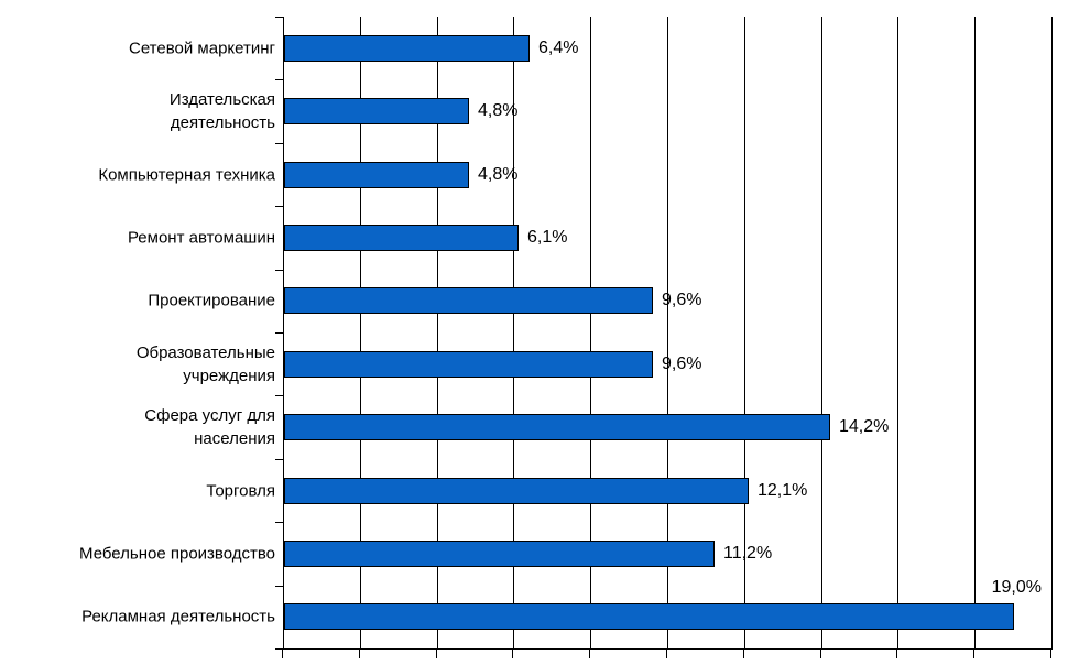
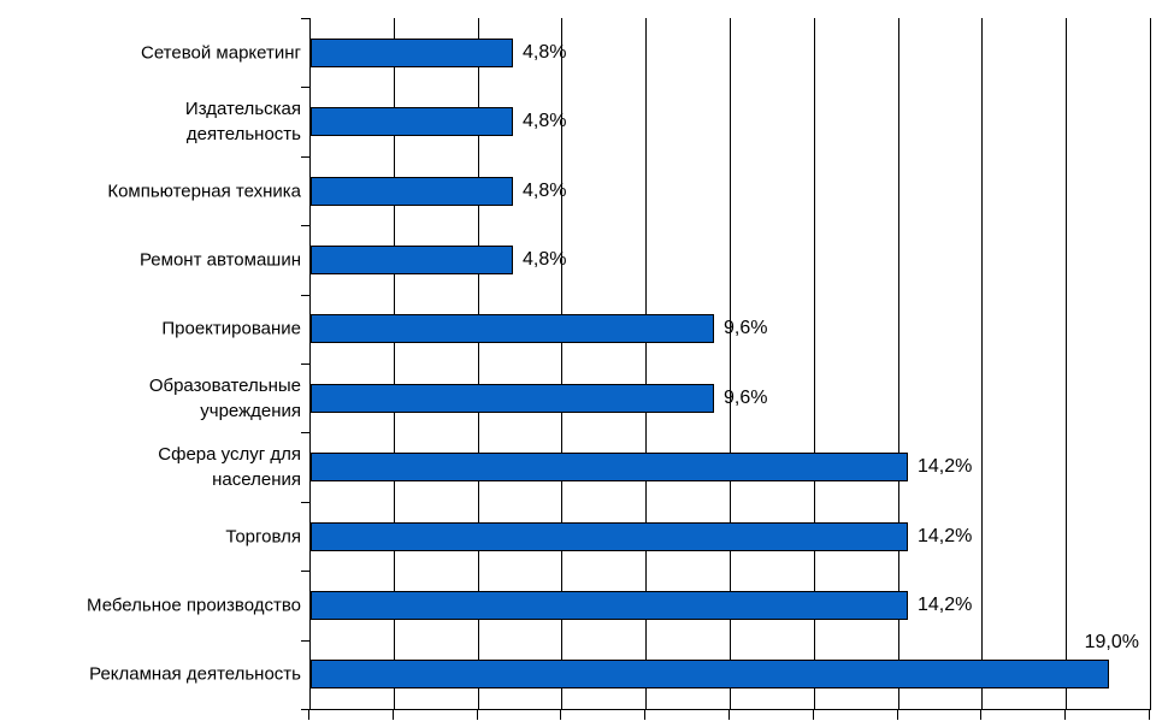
Сетевой маркетинг: 6,4% -> 4,8%
Ремонт автомашин: 6,1% -> 4,8%
Торговля: 12,1% -> 14,2%
Мебельное производство: 11,2% -> 14,2%
